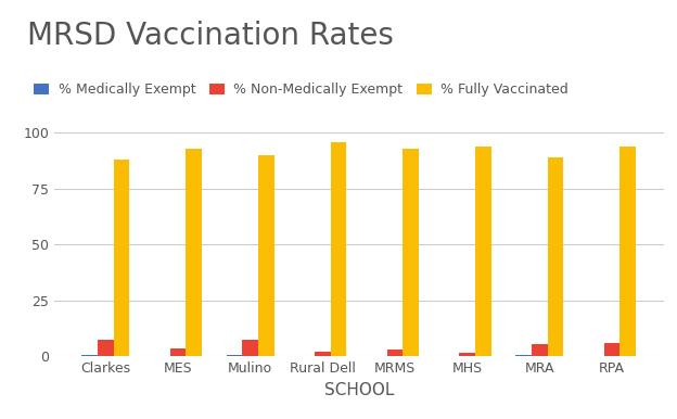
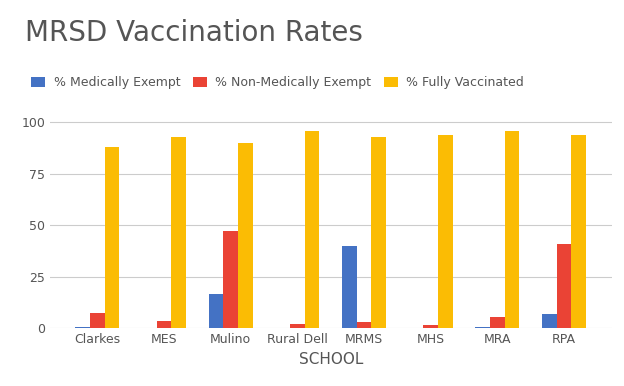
% Medically Exempt/Mulino: 0.3 -> 16.5
% Non-Medically Exempt/Mulino: 7.5 -> 47.0
% Medically Exempt/MRMS: 0.2 -> 40.0
% Fully Vaccinated/MRA: 89 -> 96
% Medically Exempt/RPA: 0.2 -> 7.0
% Non-Medically Exempt/RPA: 6.0 -> 41.0
